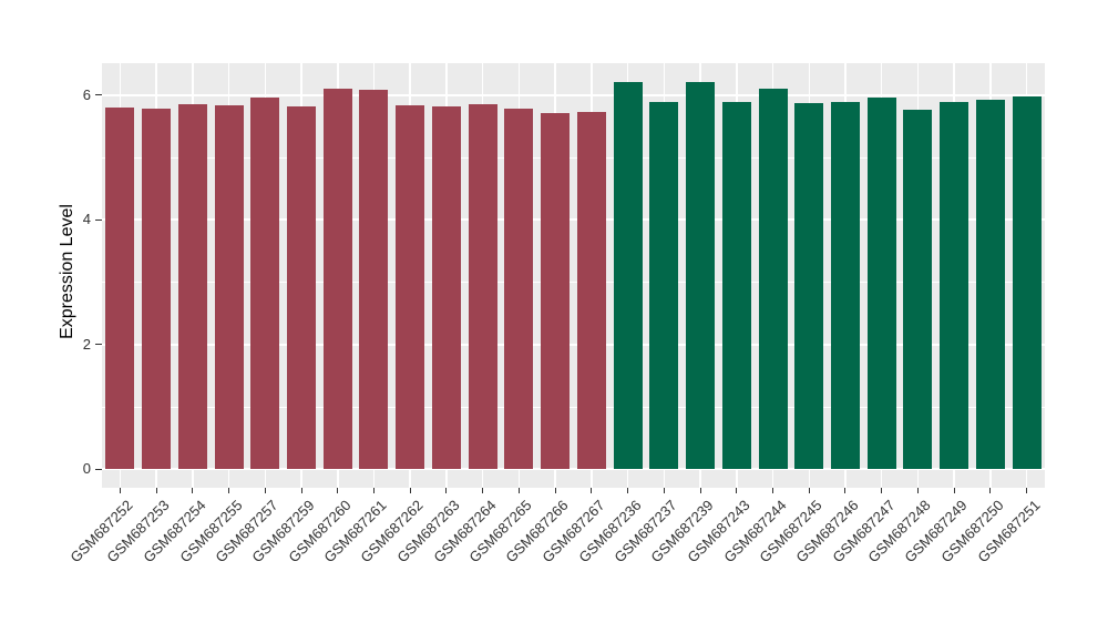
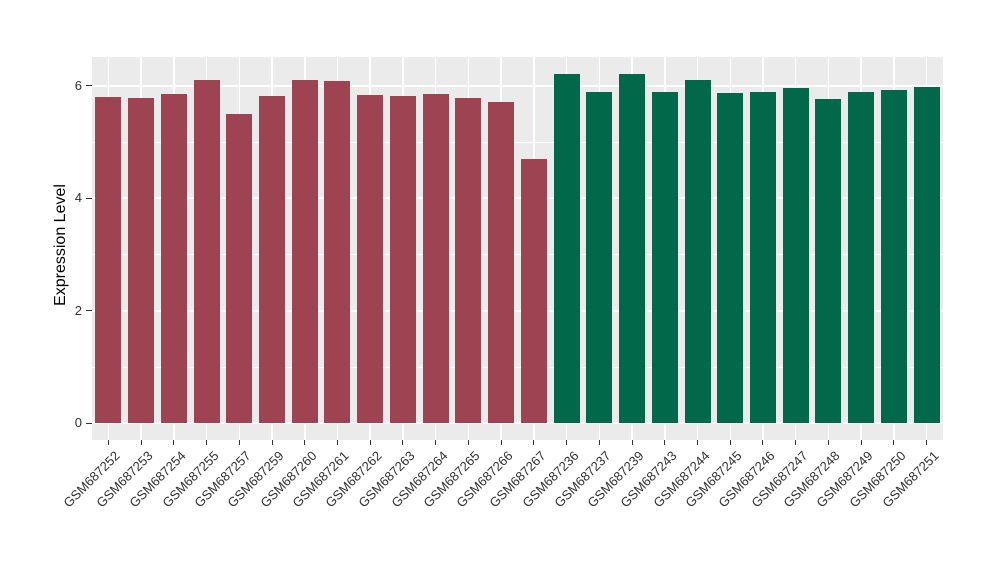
GSM687255: 5.8 -> 6.1
GSM687257: 6.0 -> 5.5
GSM687267: 5.7 -> 4.7
